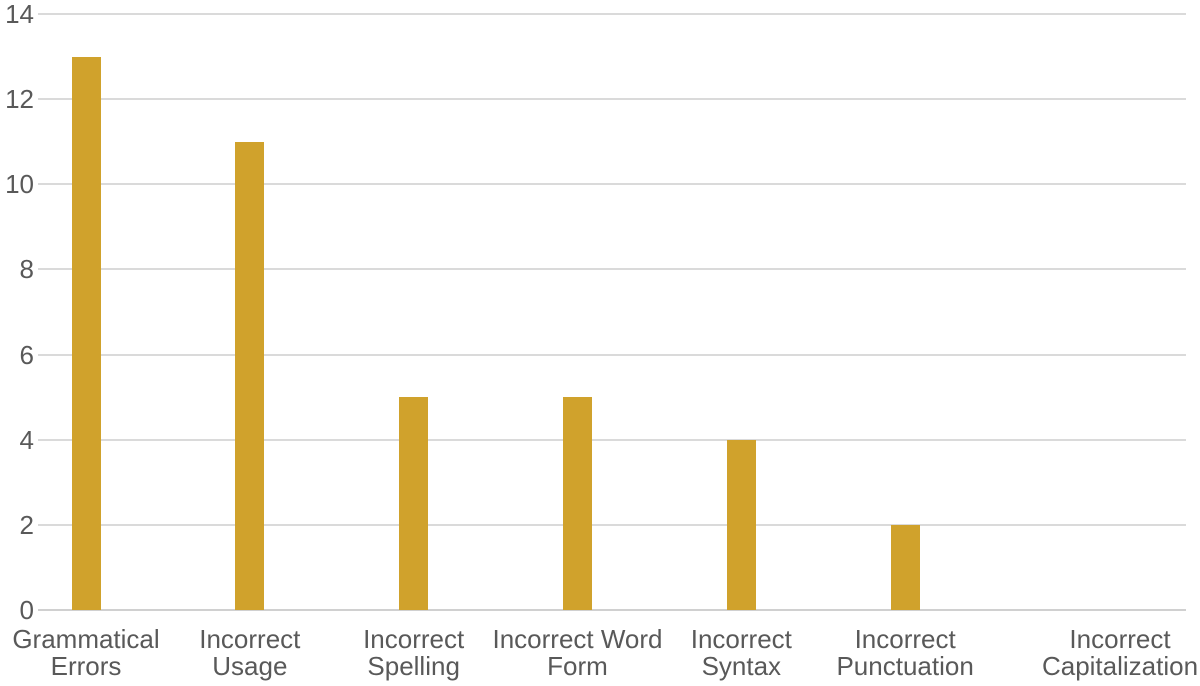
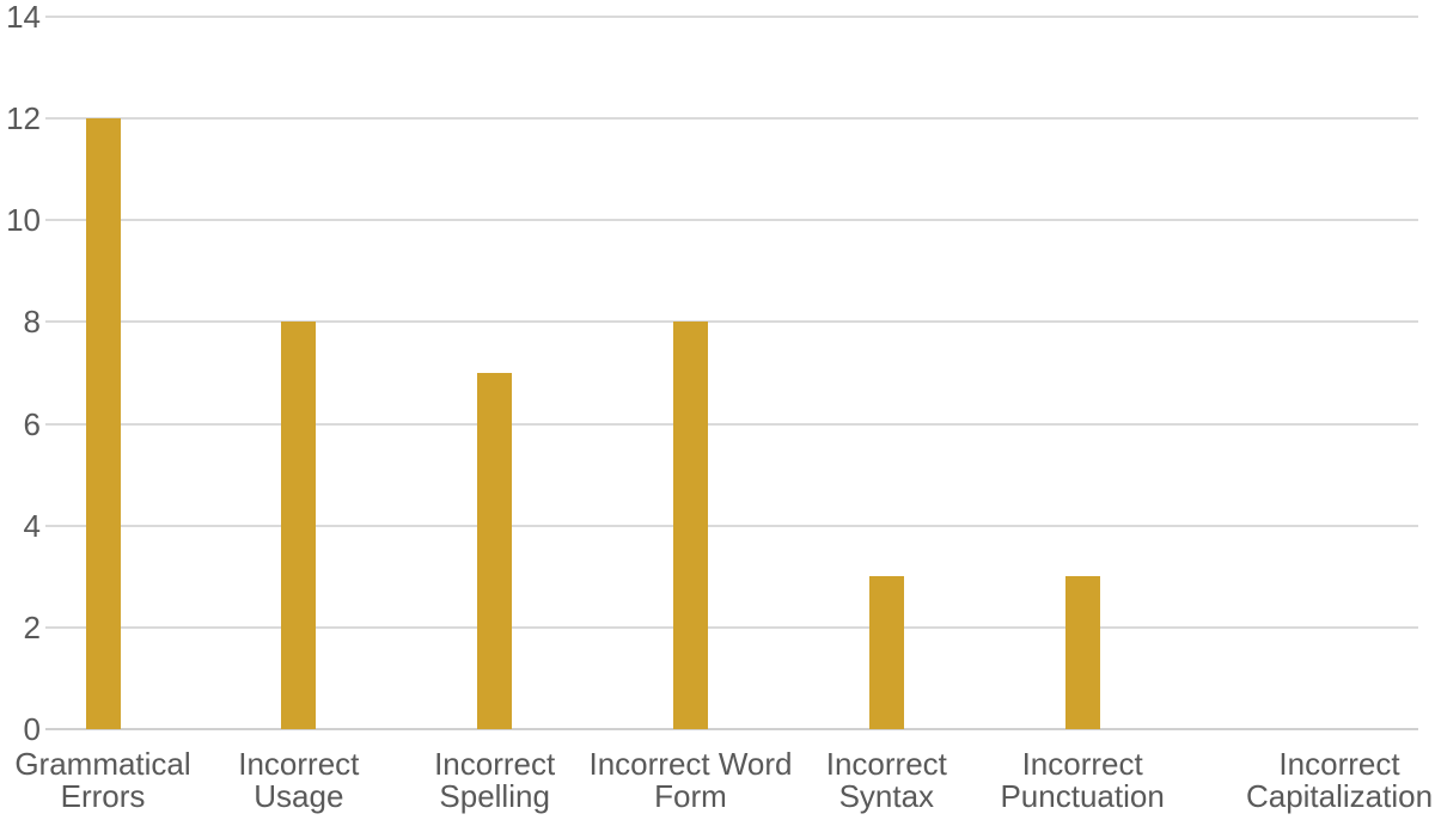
Grammatical Errors: 13 -> 12
Incorrect Usage: 11 -> 8
Incorrect Spelling: 5 -> 7
Incorrect Word Form: 5 -> 8
Incorrect Syntax: 4 -> 3
Incorrect Punctuation: 2 -> 3
